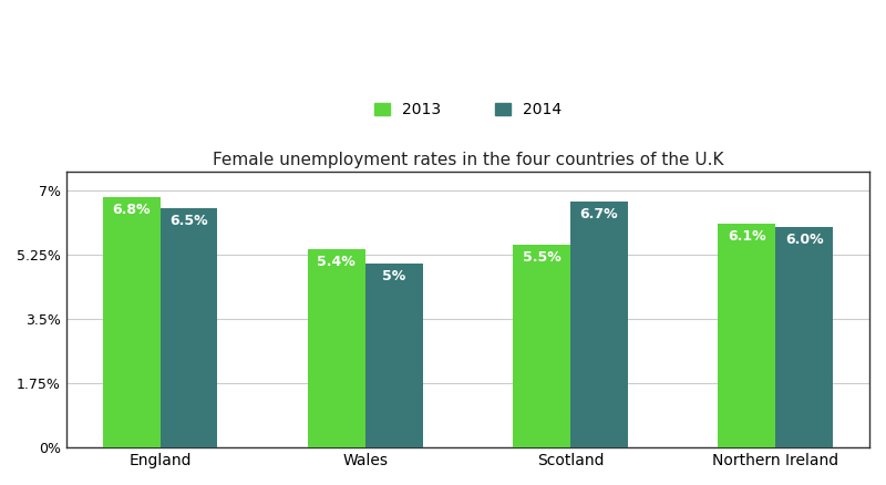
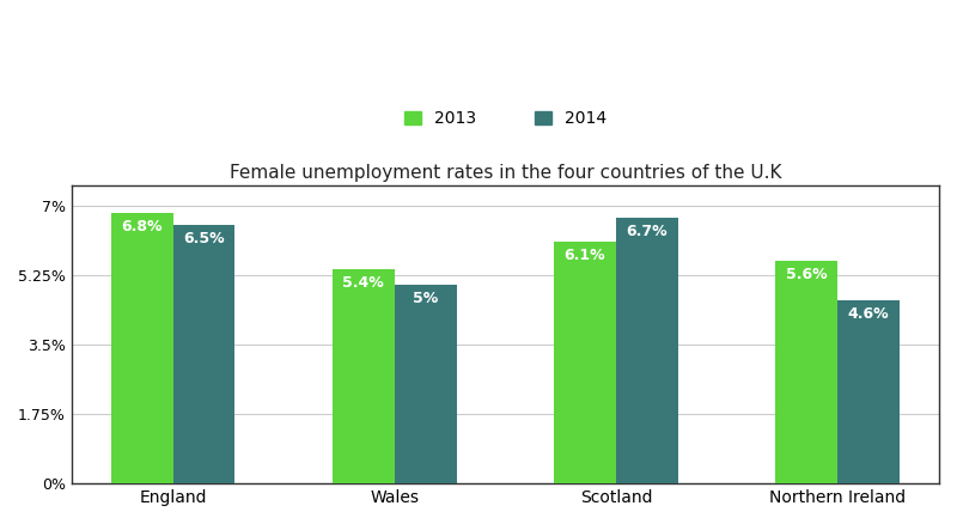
2013/Scotland: 5.5% -> 6.1%
2013/Northern Ireland: 6.1% -> 5.6%
2014/Northern Ireland: 6.0% -> 4.6%
